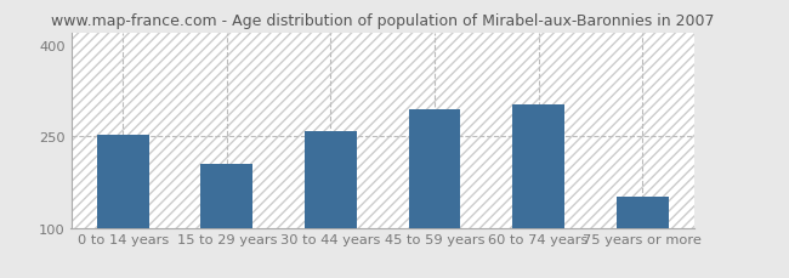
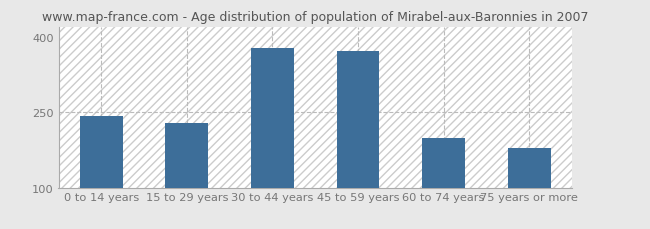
0 to 14 years: 252 -> 242
15 to 29 years: 205 -> 228
30 to 44 years: 258 -> 378
45 to 59 years: 293 -> 372
60 to 74 years: 302 -> 198
75 years or more: 150 -> 178
